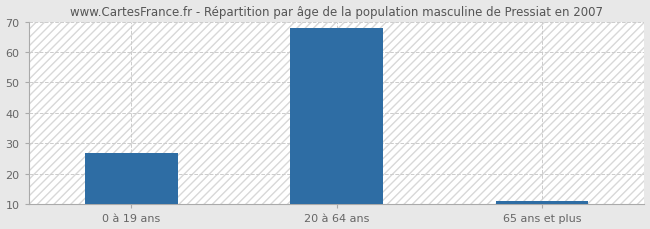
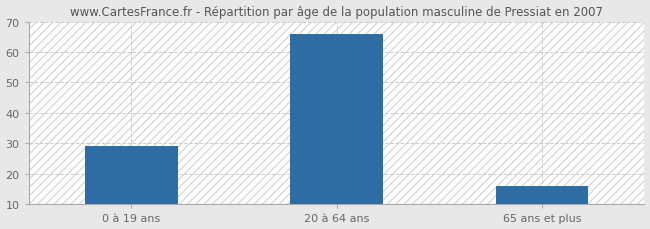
0 à 19 ans: 27 -> 29
20 à 64 ans: 68 -> 66
65 ans et plus: 11 -> 16
